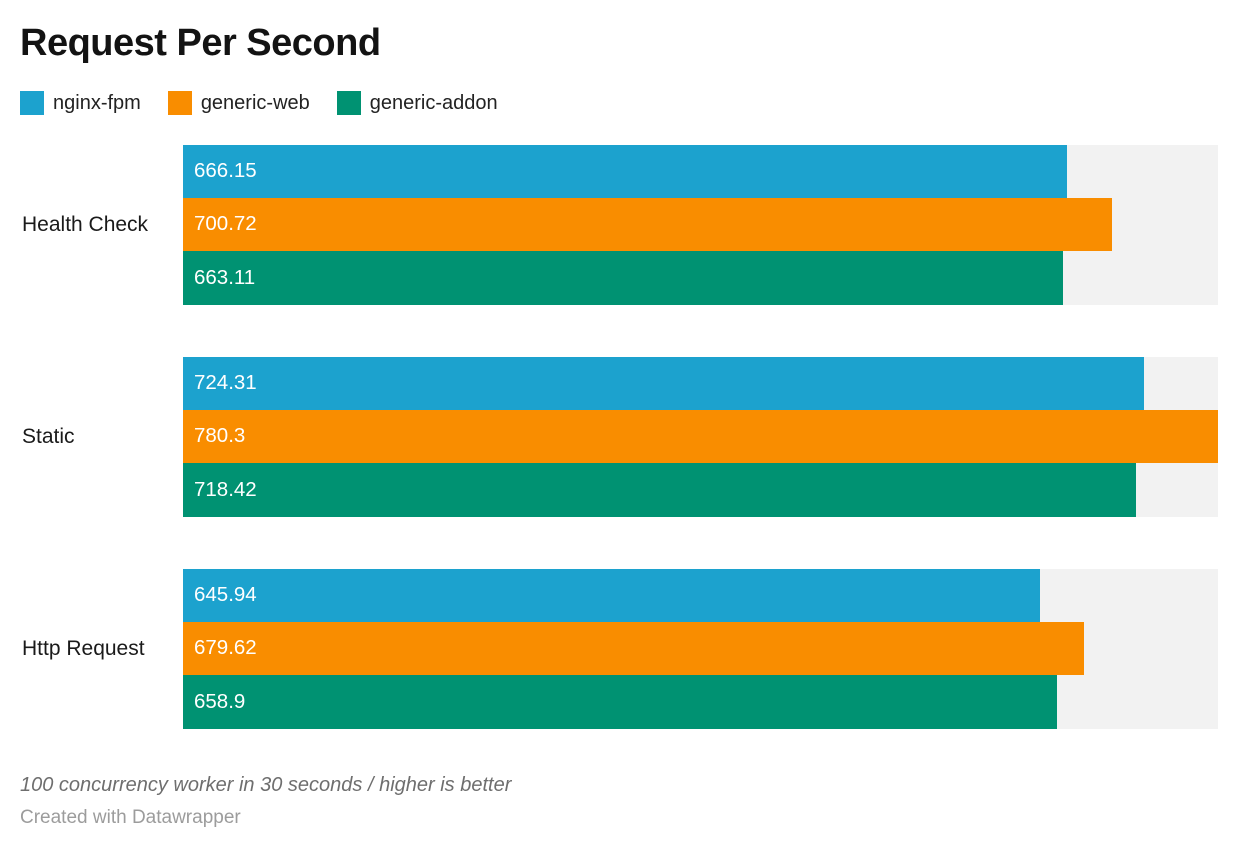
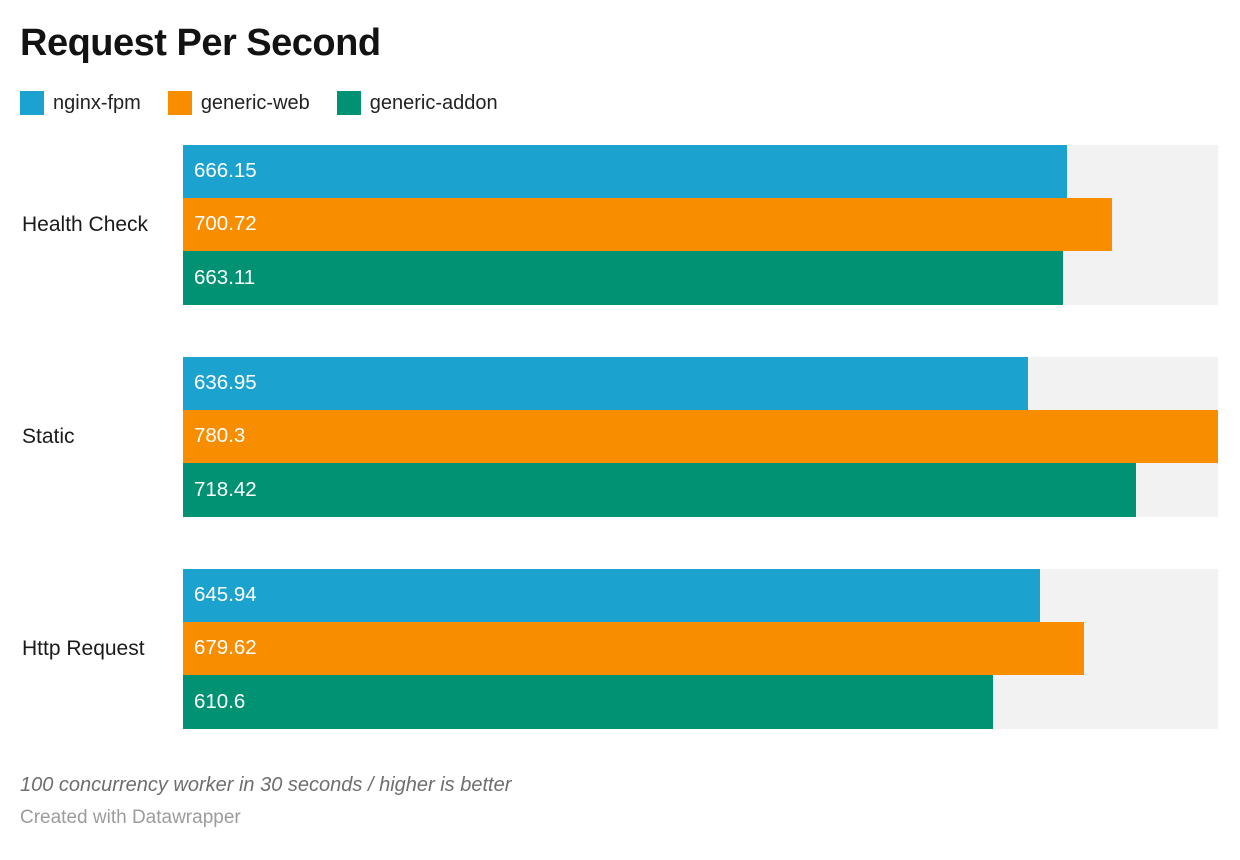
nginx-fpm/Static: 724.31 -> 636.95
generic-addon/Http Request: 658.9 -> 610.6
